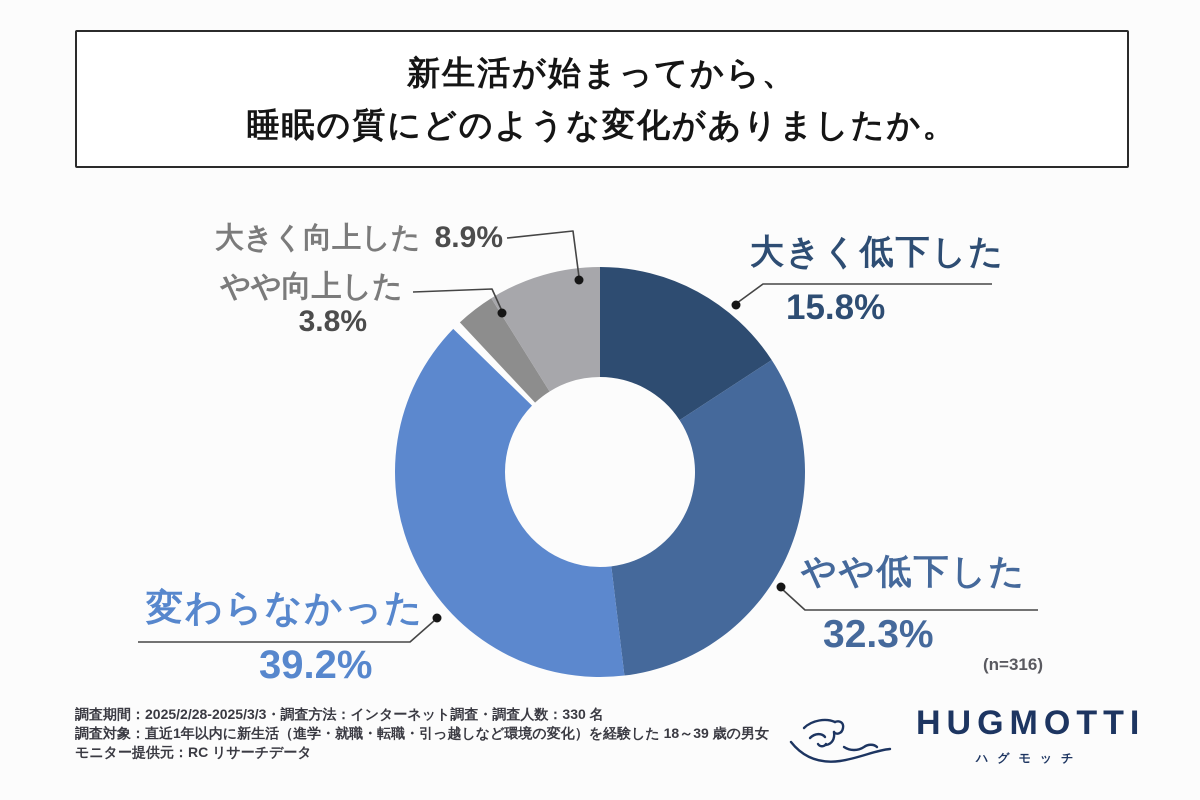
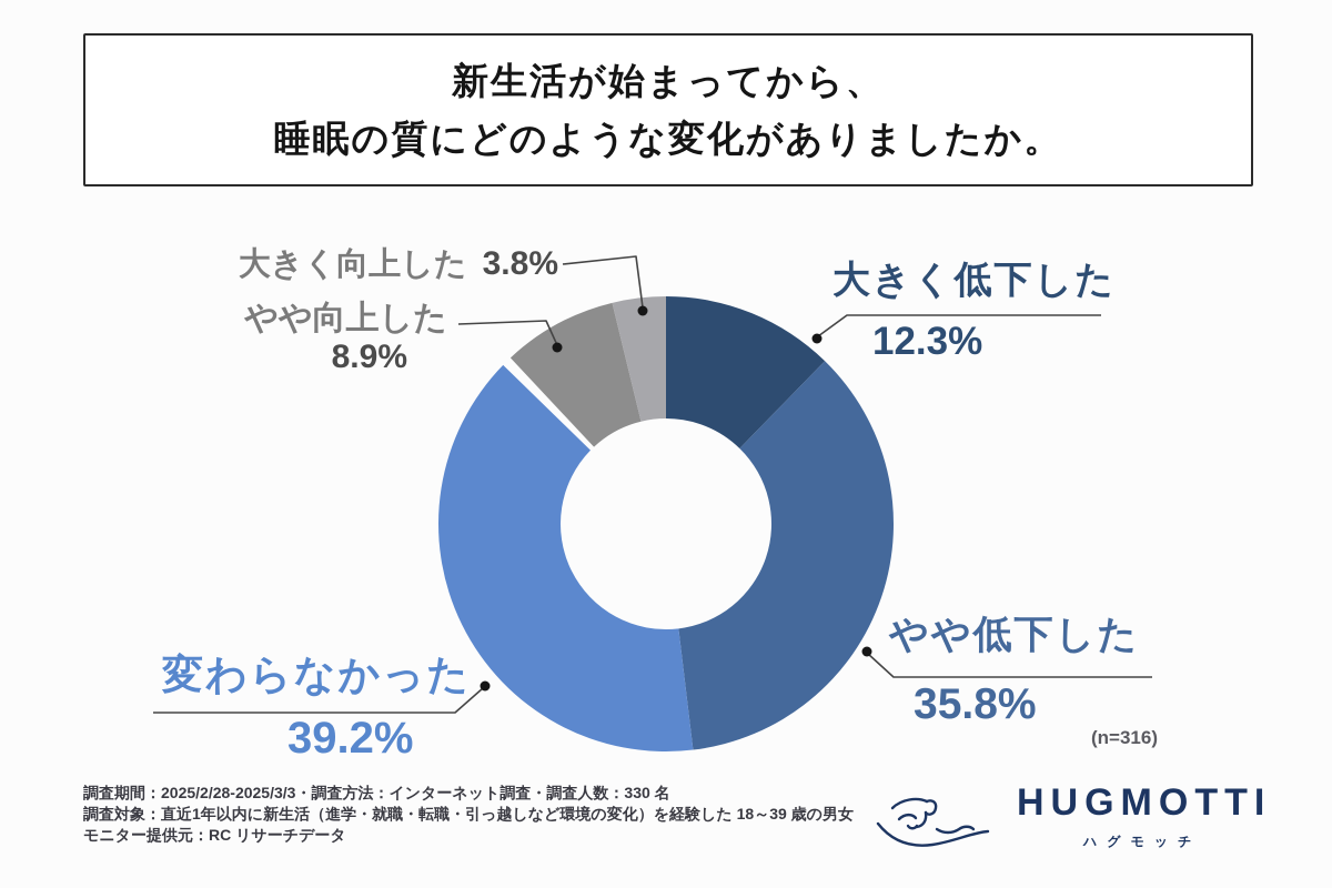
大きく低下した: 15.8% -> 12.3%
やや低下した: 32.3% -> 35.8%
やや向上した: 3.8% -> 8.9%
大きく向上した: 8.9% -> 3.8%
